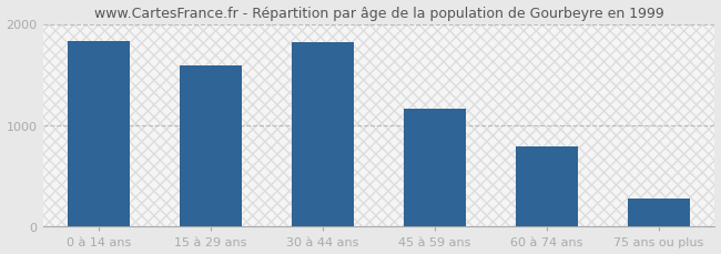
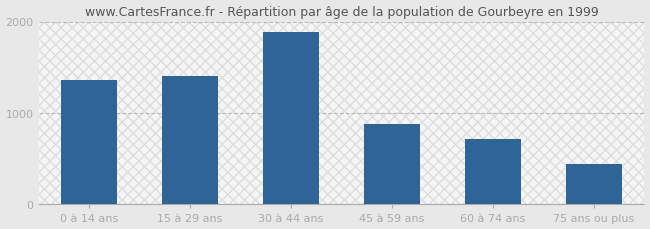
0 à 14 ans: 1830 -> 1360
15 à 29 ans: 1590 -> 1400
30 à 44 ans: 1820 -> 1880
45 à 59 ans: 1160 -> 880
60 à 74 ans: 790 -> 720
75 ans ou plus: 280 -> 440
